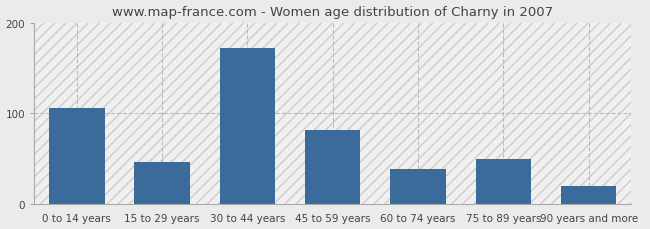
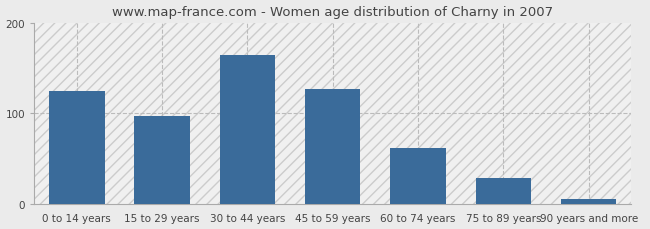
0 to 14 years: 106 -> 125
15 to 29 years: 46 -> 97
30 to 44 years: 172 -> 165
45 to 59 years: 82 -> 127
60 to 74 years: 38 -> 62
75 to 89 years: 50 -> 28
90 years and more: 20 -> 5
